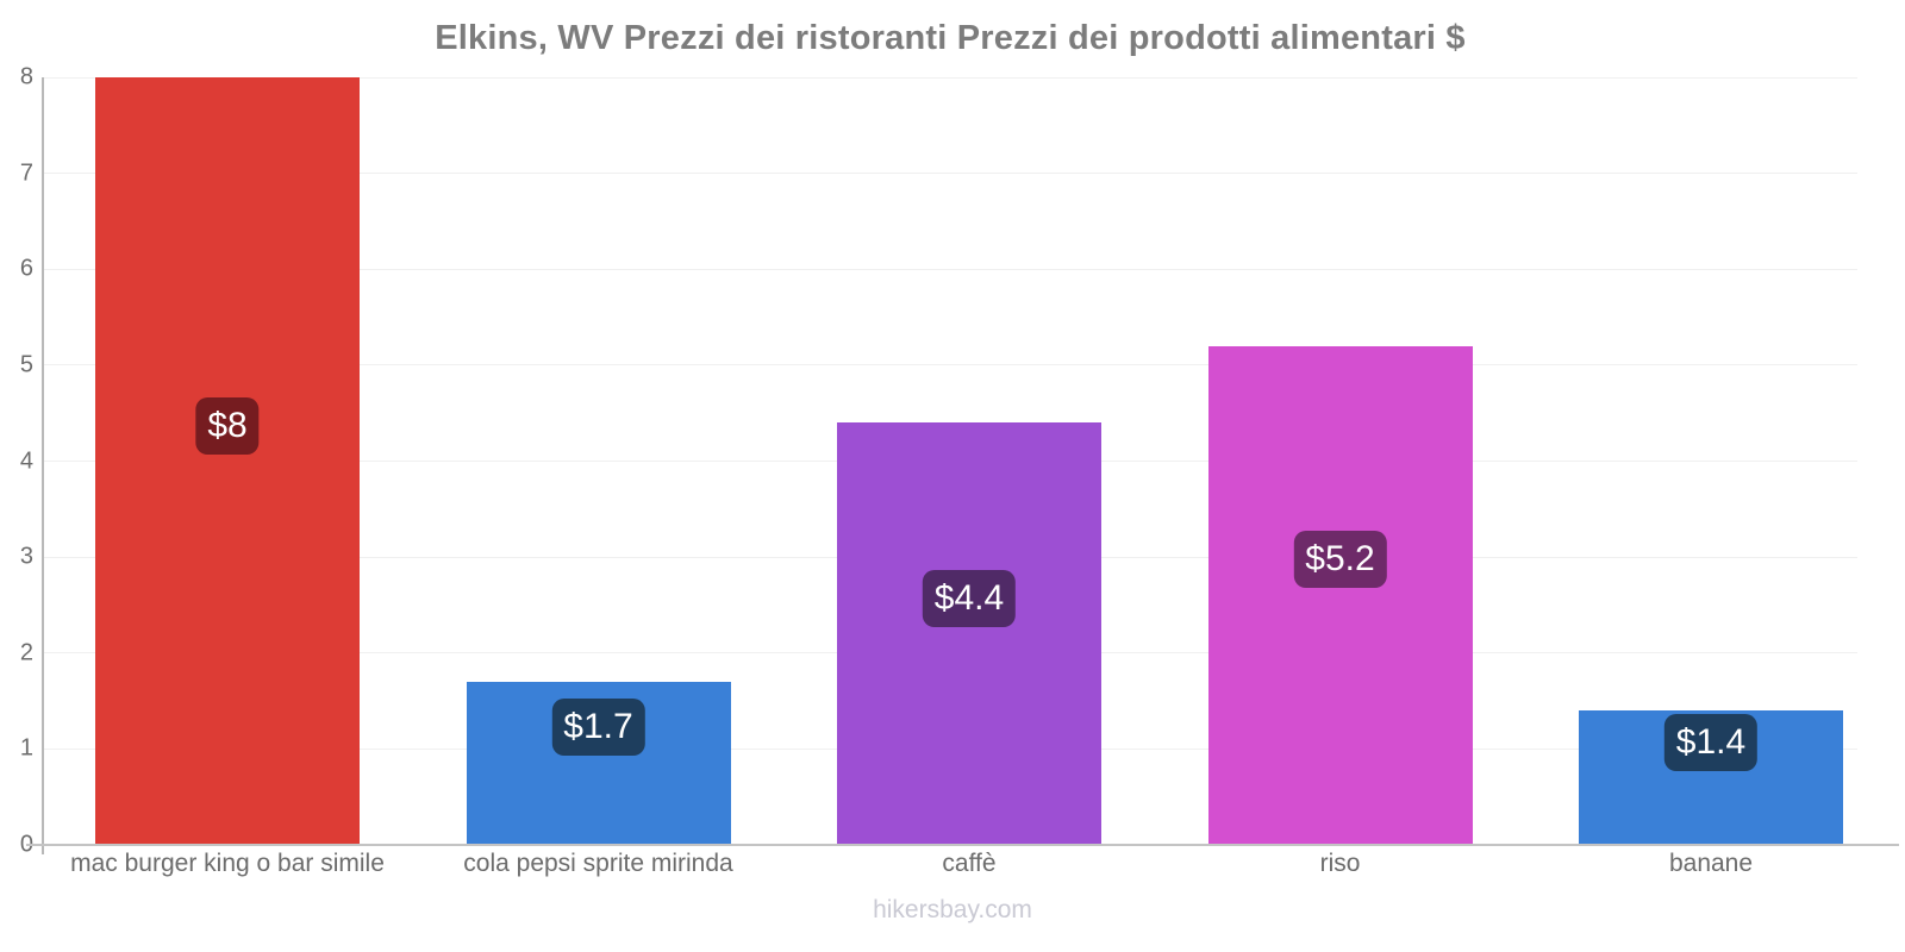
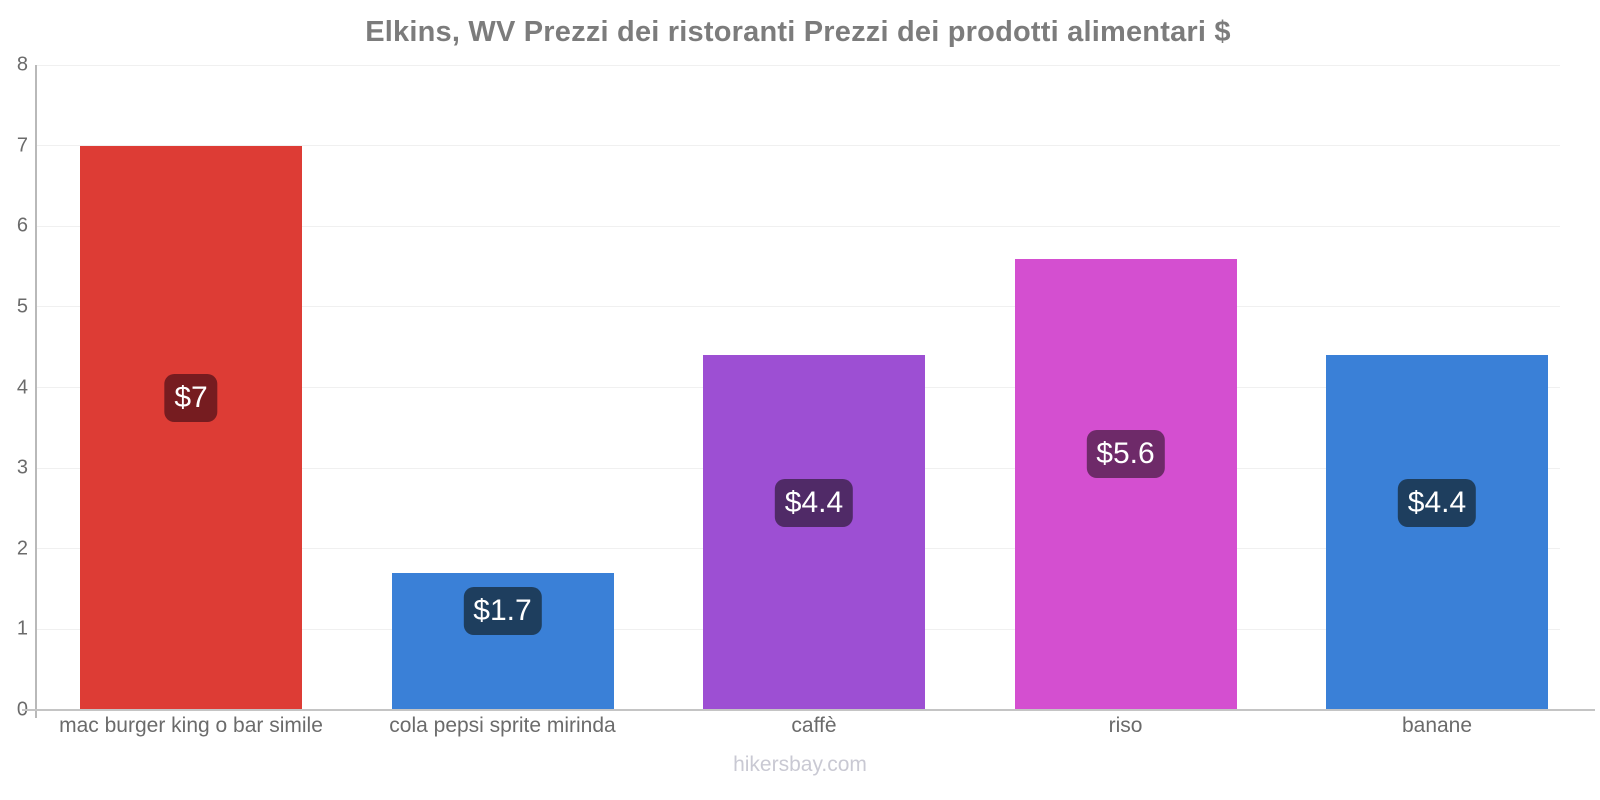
mac burger king o bar simile: $8 -> $7
riso: $5.2 -> $5.6
banane: $1.4 -> $4.4
